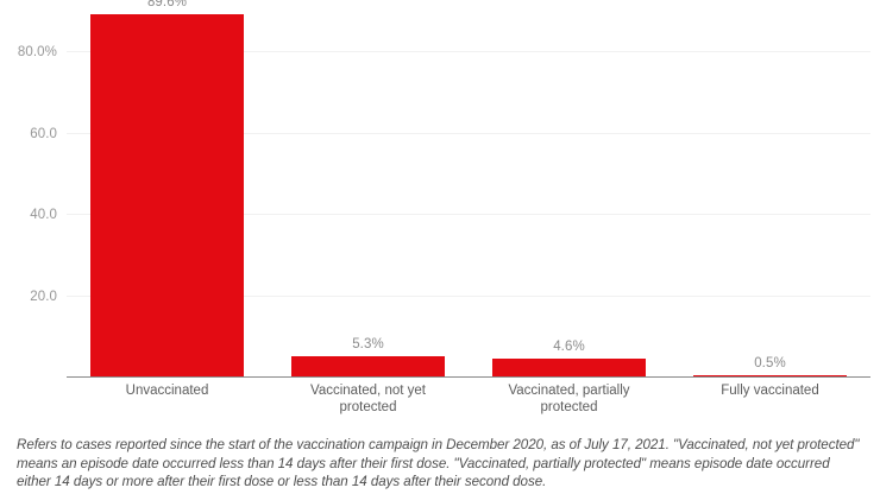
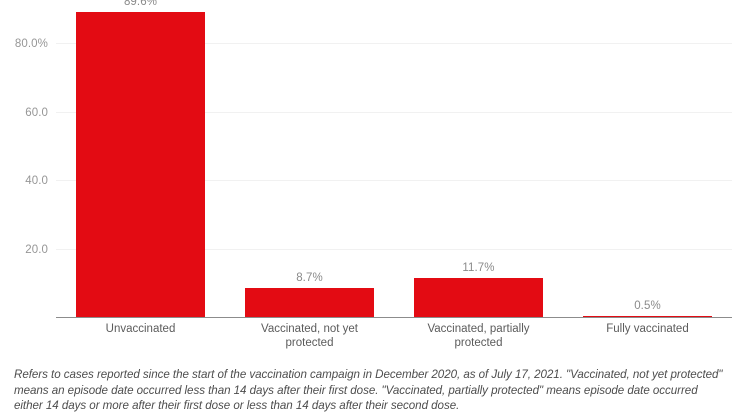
Vaccinated, not yet protected: 5.3% -> 8.7%
Vaccinated, partially protected: 4.6% -> 11.7%
